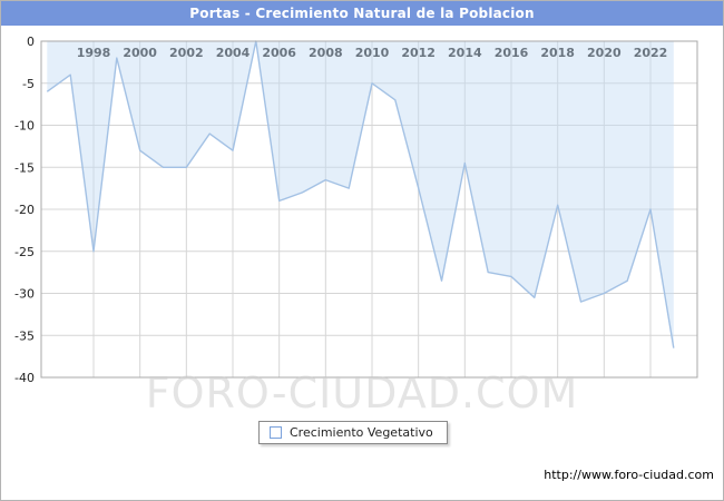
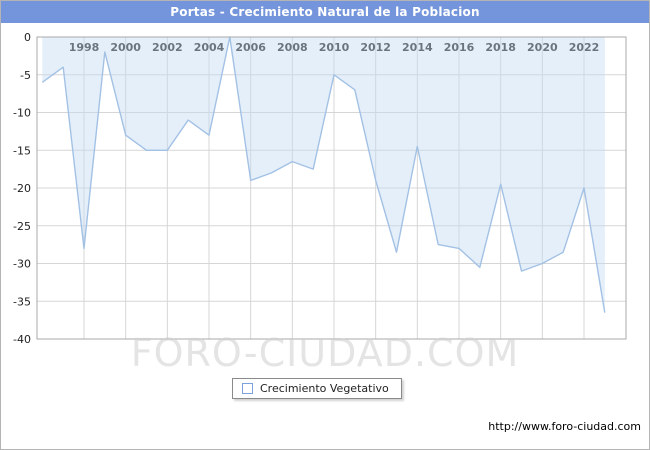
1998: -25 -> -28
2012: -18 -> -19
